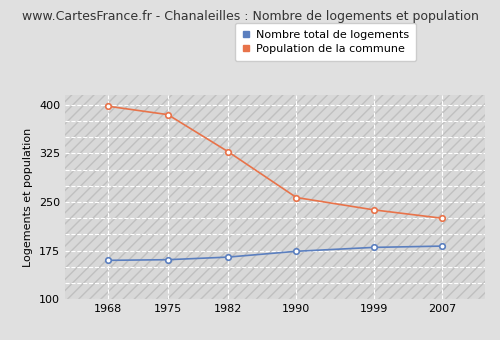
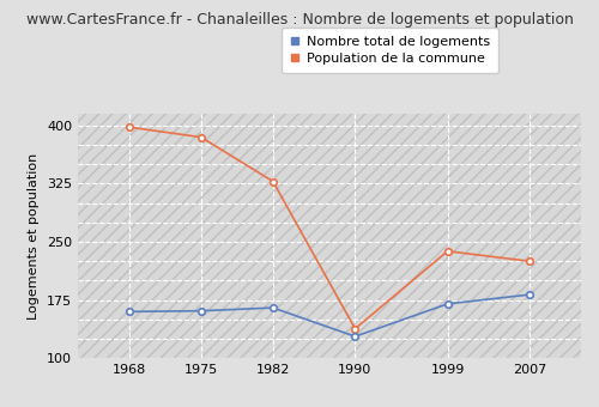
Nombre total de logements/1990: 174 -> 128
Population de la commune/1990: 257 -> 138
Nombre total de logements/1999: 180 -> 170
